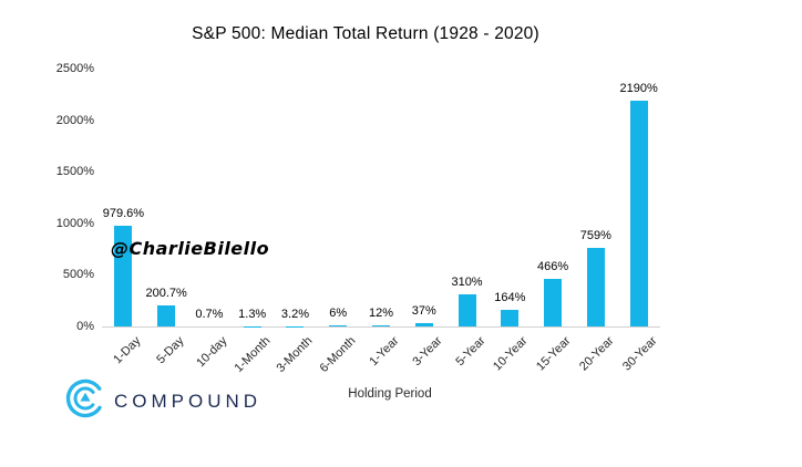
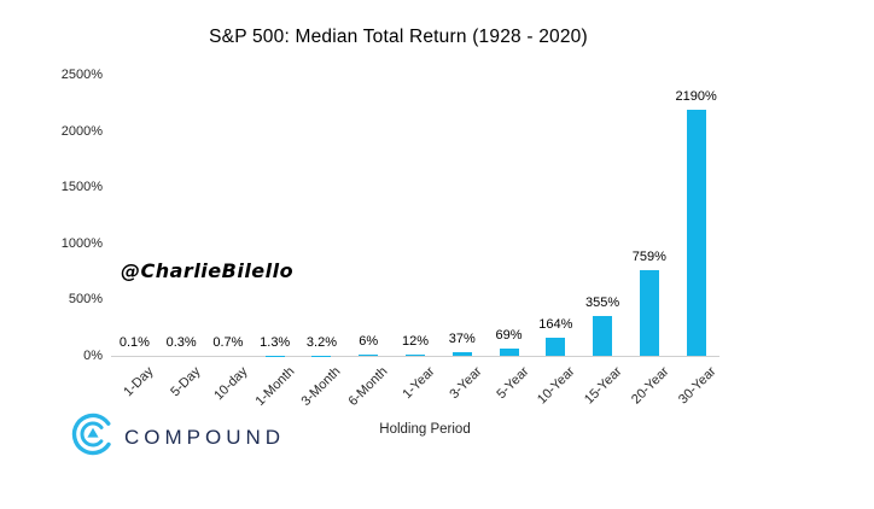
1-Day: 979.6% -> 0.1%
5-Day: 200.7% -> 0.3%
5-Year: 310% -> 69%
15-Year: 466% -> 355%
